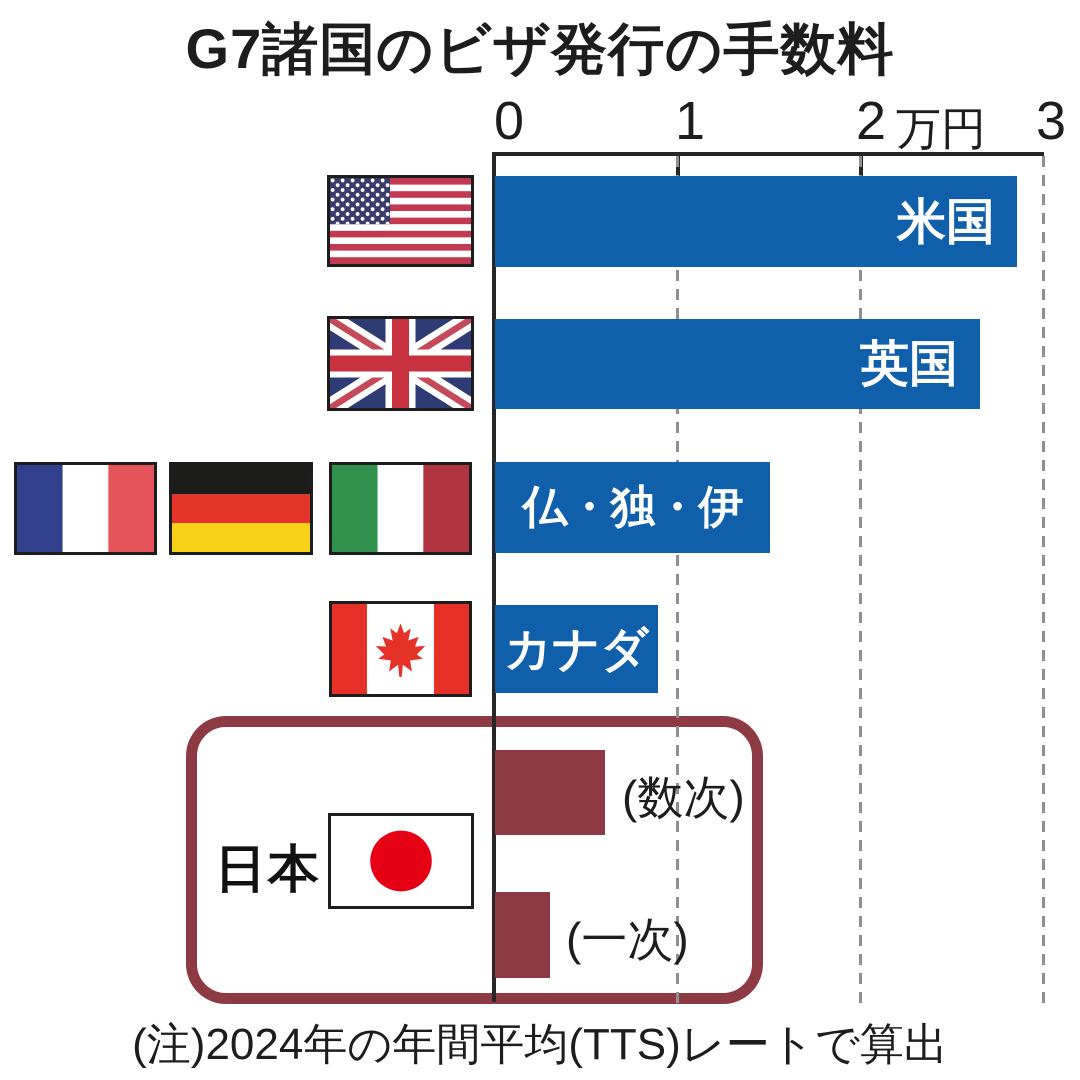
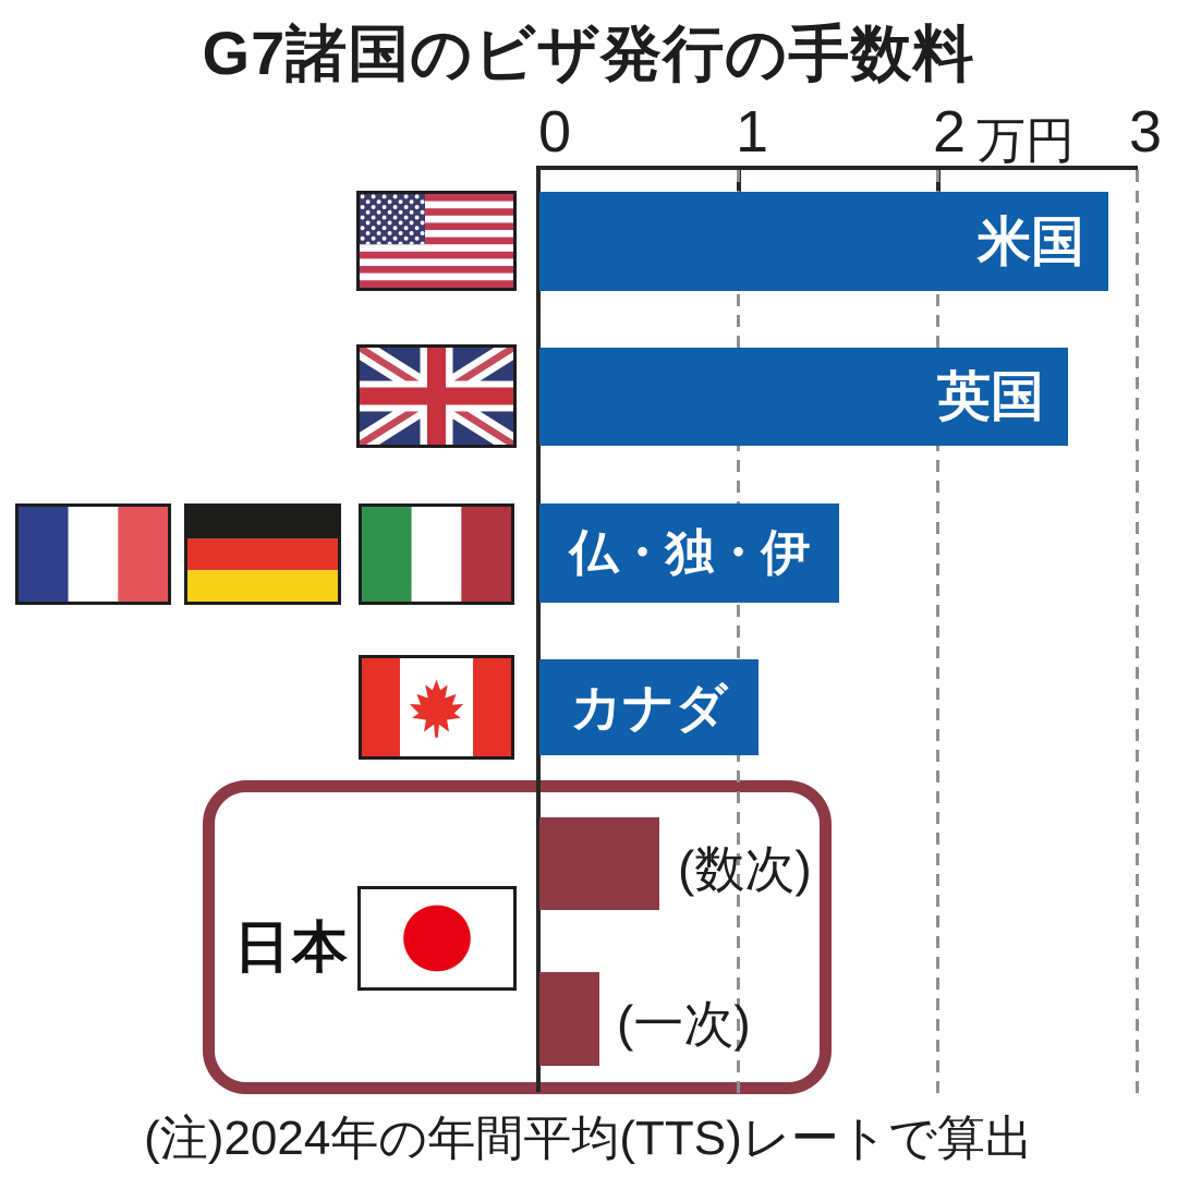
カナダ: 0.89 -> 1.10
